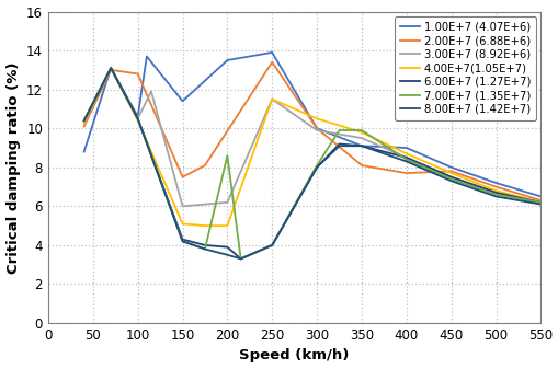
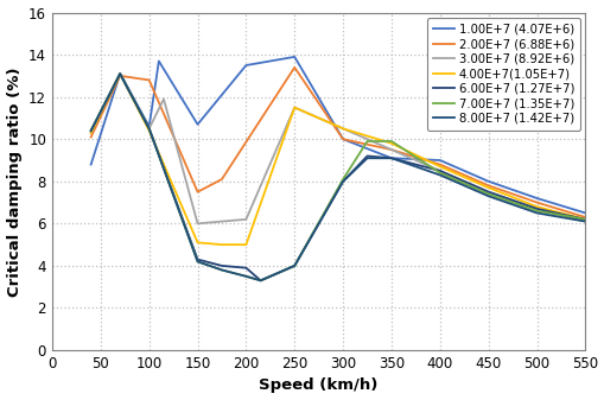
1.00E+7 (4.07E+6)/150: 11.4 -> 10.7
7.00E+7 (1.35E+7)/200: 8.6 -> 3.5
3.00E+7 (8.92E+6)/300: 9.9 -> 10.5
2.00E+7 (6.88E+6)/350: 8.1 -> 9.5
2.00E+7 (6.88E+6)/400: 7.7 -> 8.8
